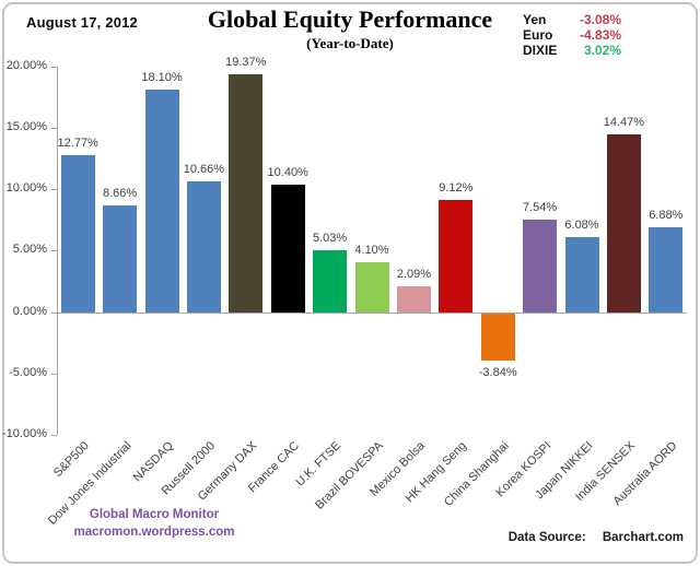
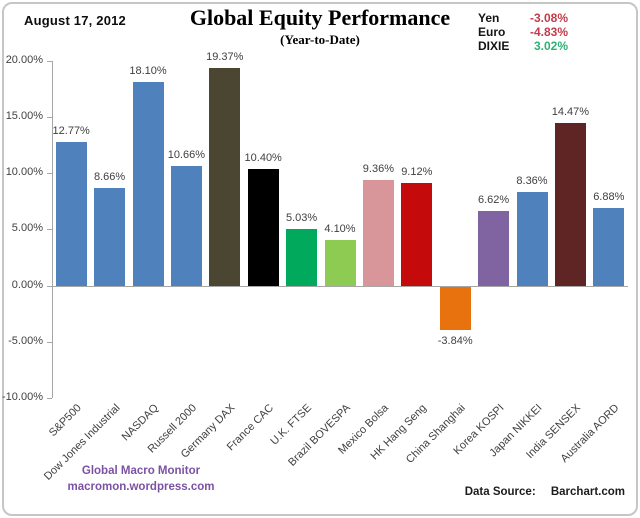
Mexico Bolsa: 2.09% -> 9.36%
Korea KOSPI: 7.54% -> 6.62%
Japan NIKKEI: 6.08% -> 8.36%
